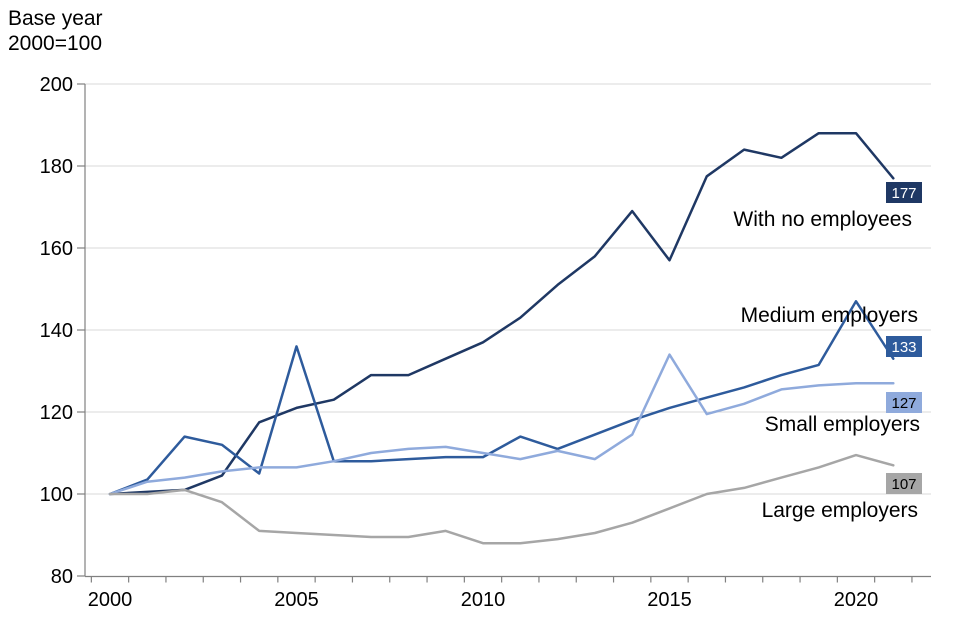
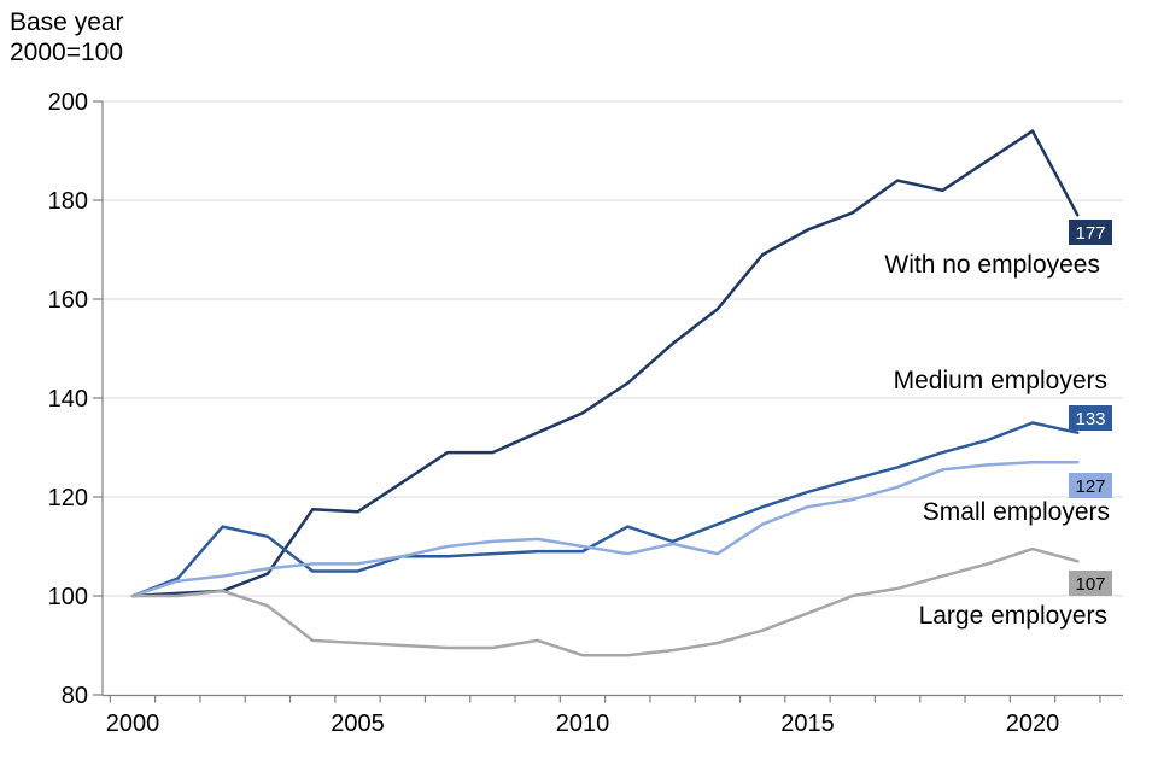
With no employees/2005: 121 -> 117
Medium employers/2005: 136 -> 105
With no employees/2015: 157 -> 174
Small employers/2015: 134 -> 118
With no employees/2020: 188 -> 194
Medium employers/2020: 147 -> 135
